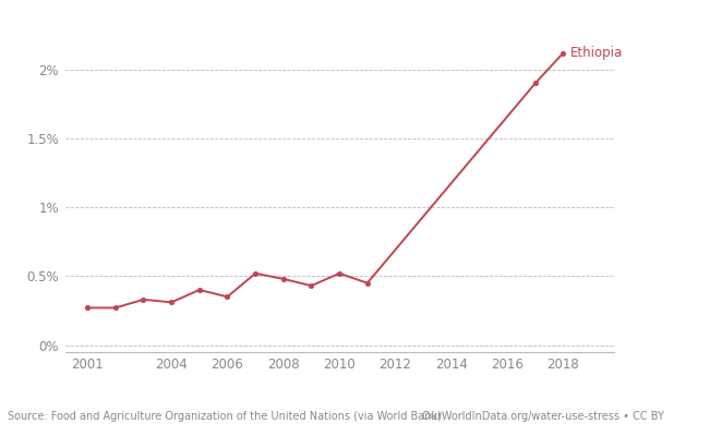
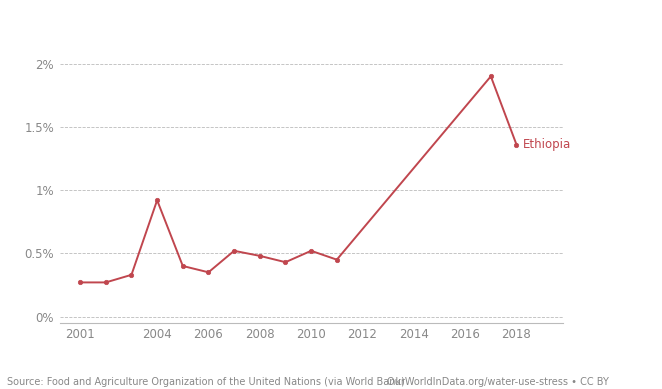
2004: 0.31% -> 0.92%
2018: 2.12% -> 1.36%
